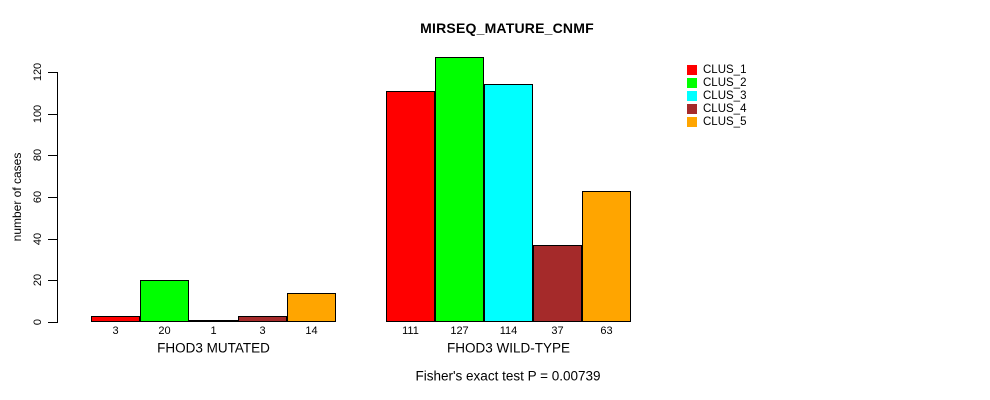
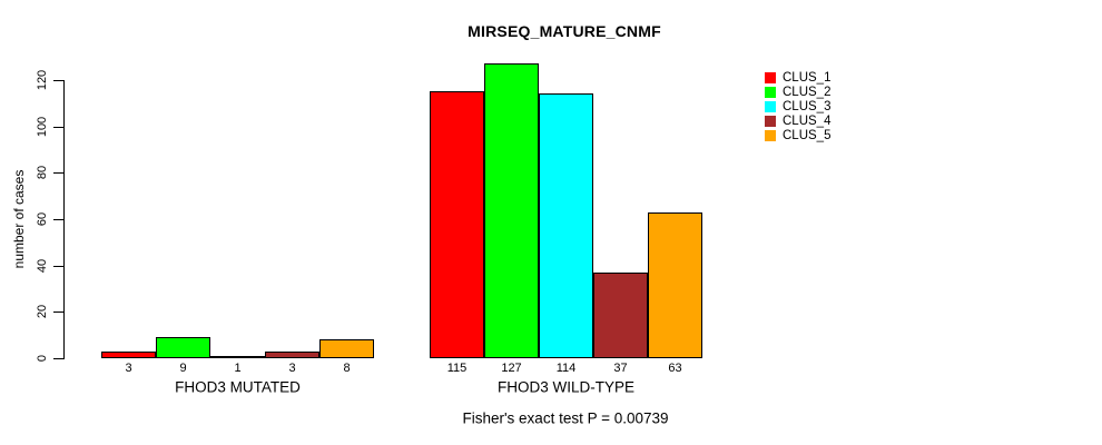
CLUS_2/FHOD3 MUTATED: 20 -> 9
CLUS_5/FHOD3 MUTATED: 14 -> 8
CLUS_1/FHOD3 WILD-TYPE: 111 -> 115
